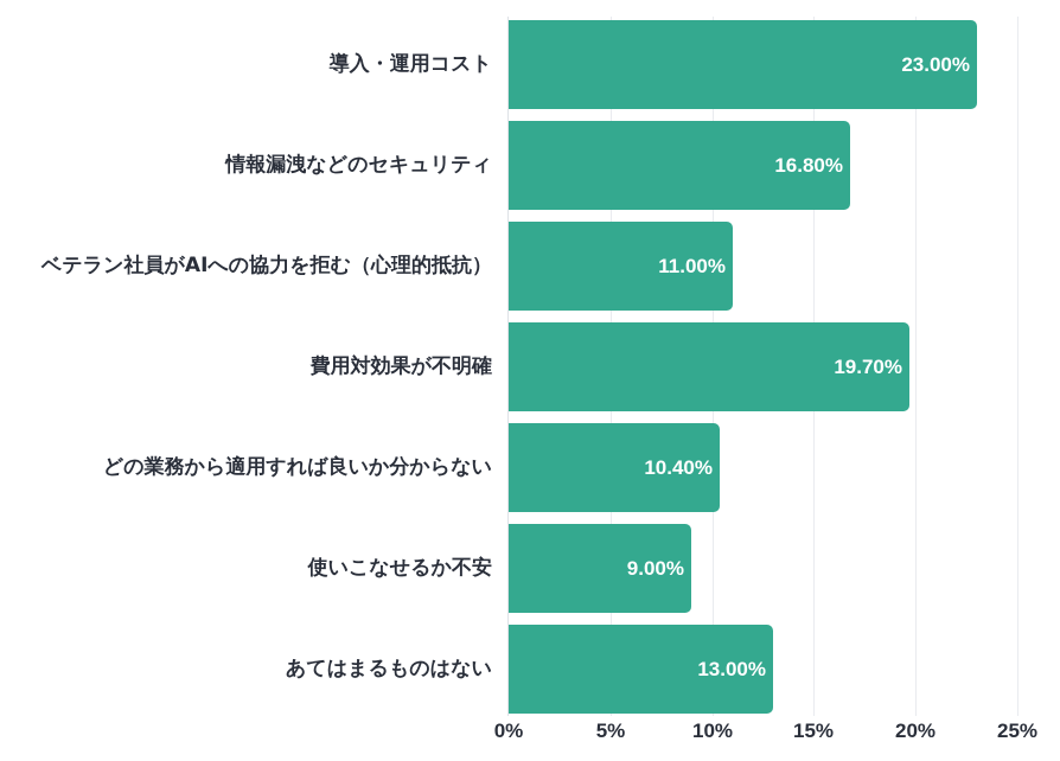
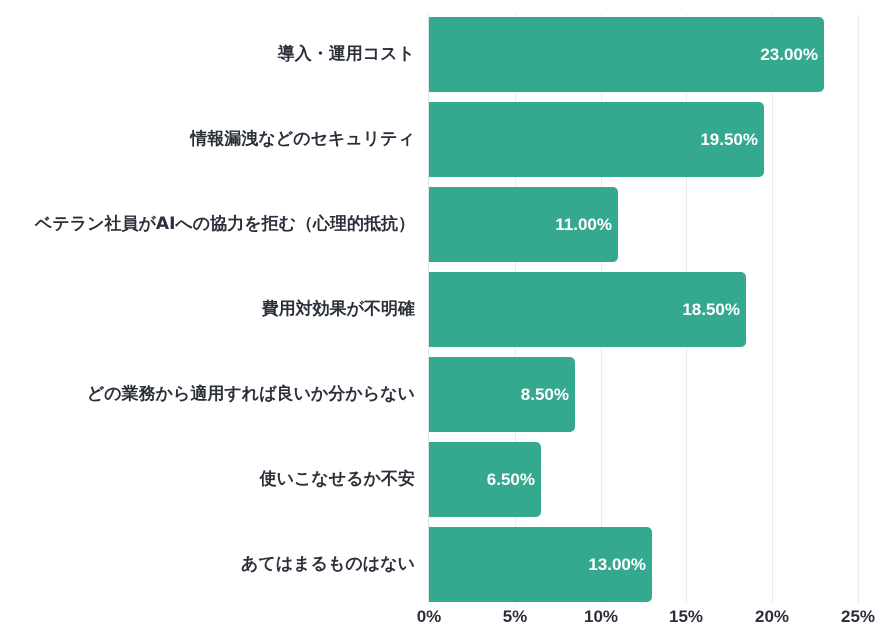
情報漏洩などのセキュリティ: 16.80% -> 19.50%
費用対効果が不明確: 19.70% -> 18.50%
どの業務から適用すれば良いか分からない: 10.40% -> 8.50%
使いこなせるか不安: 9.00% -> 6.50%
